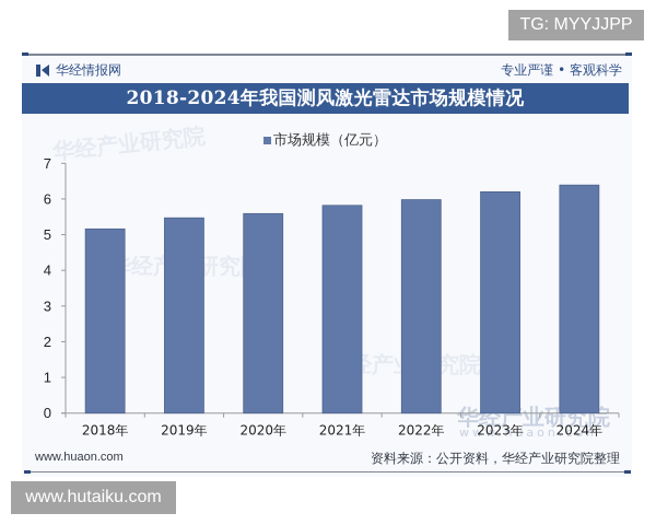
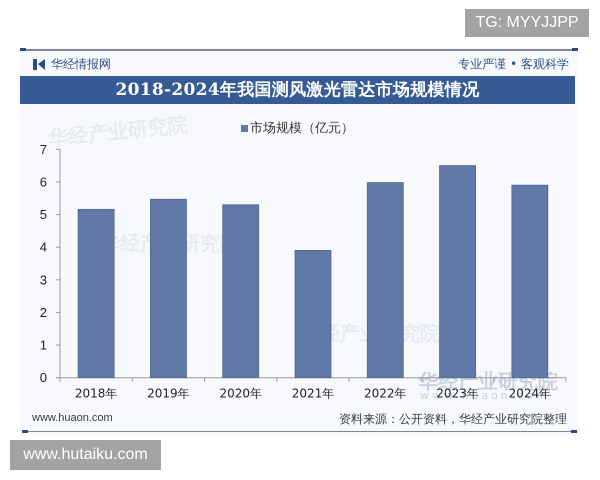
2020年: 5.6 -> 5.3
2021年: 5.8 -> 3.9
2023年: 6.2 -> 6.5
2024年: 6.4 -> 5.9
